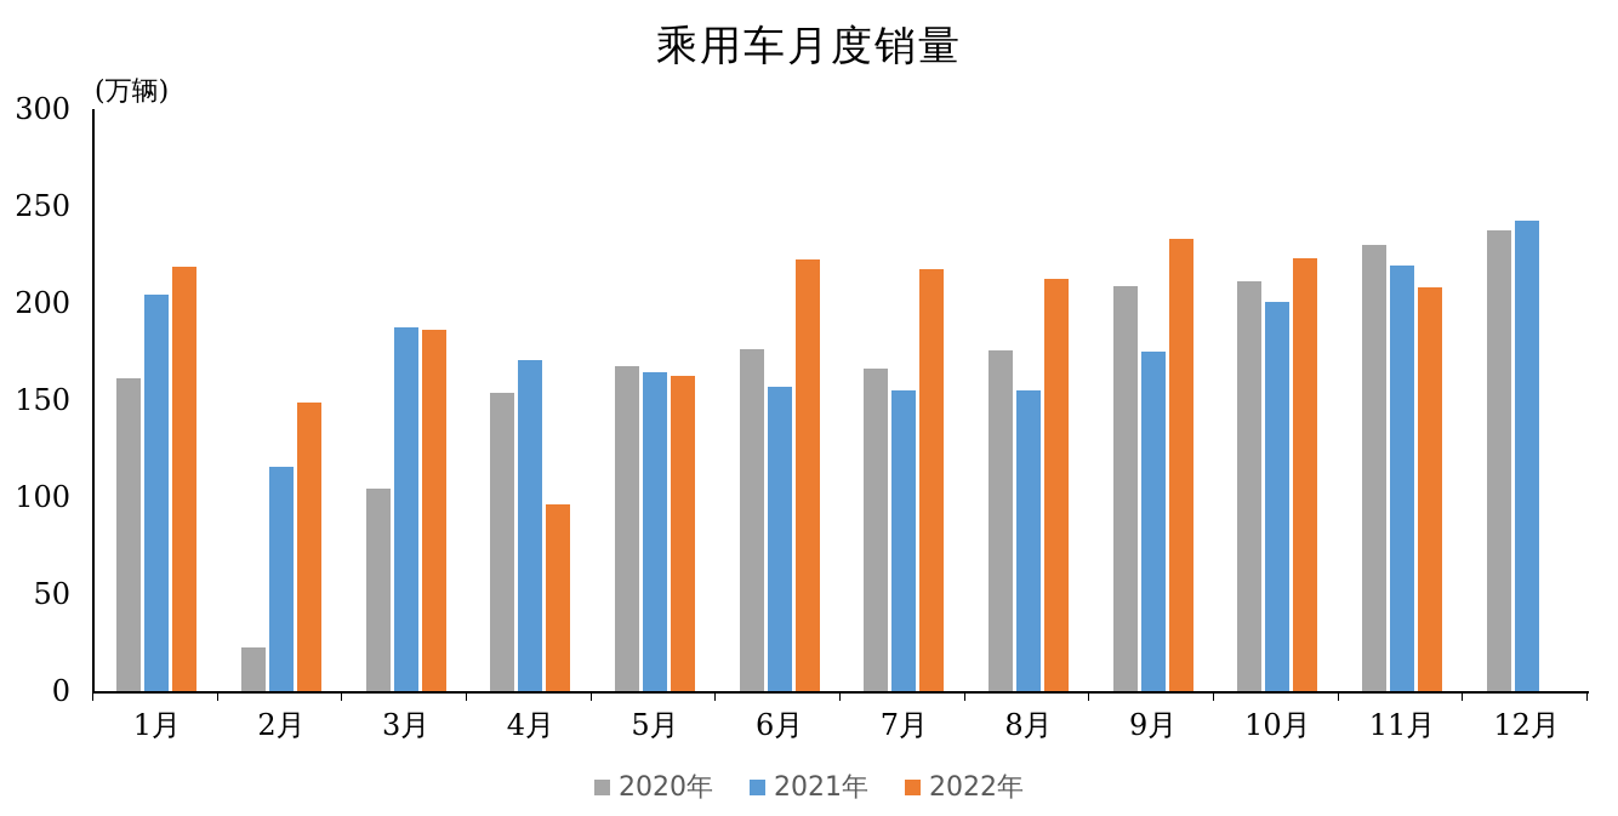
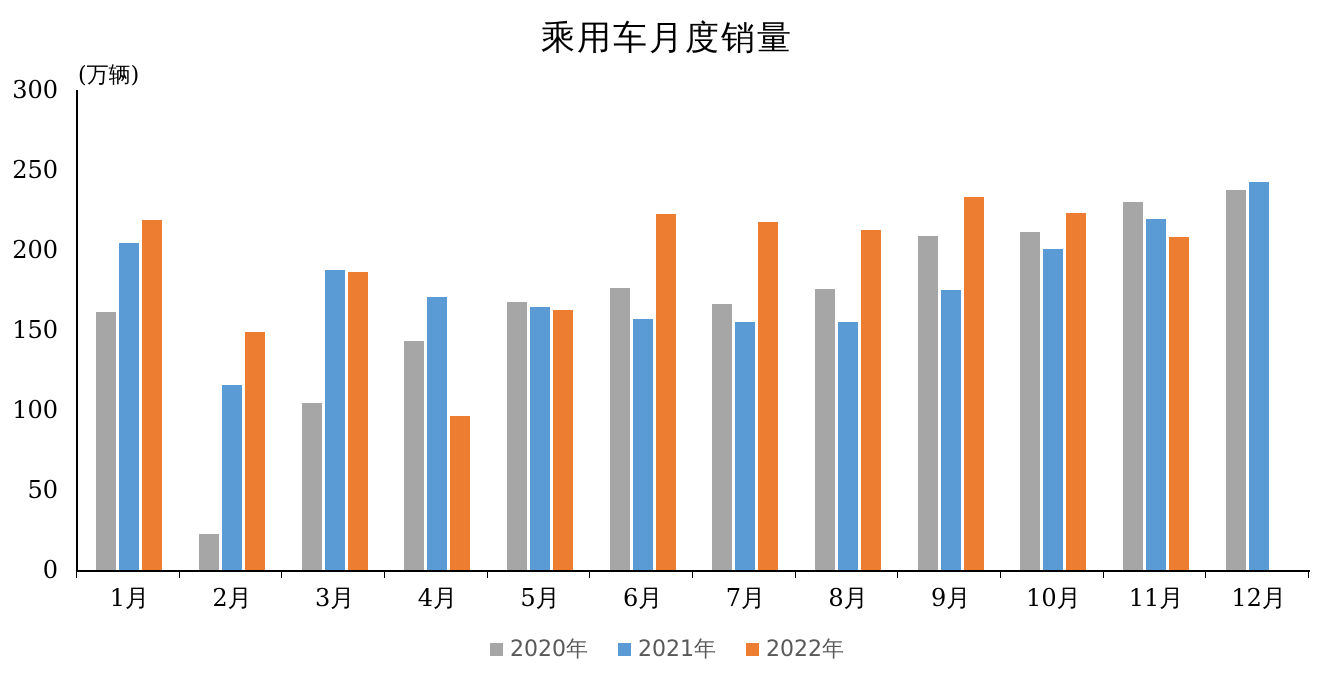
2020年/4月: 154 -> 143
